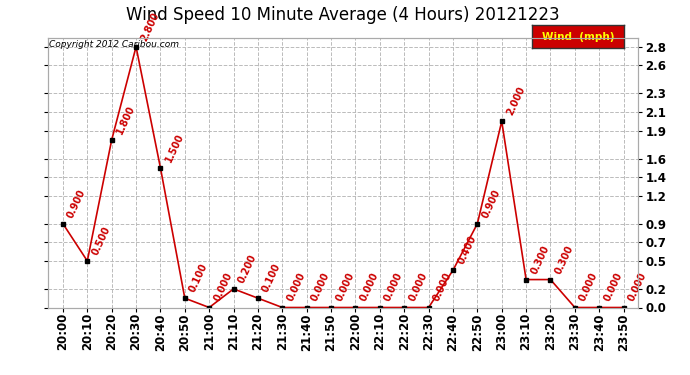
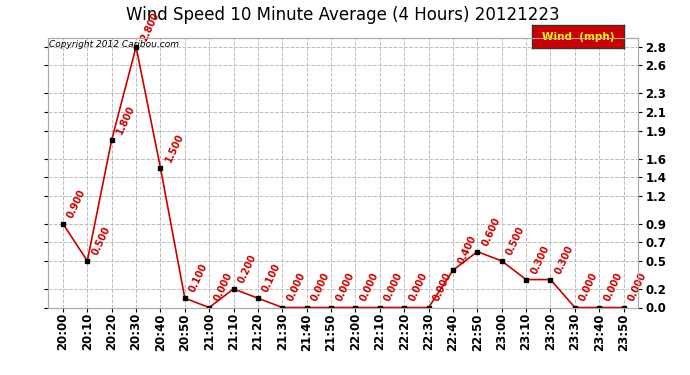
22:50: 0.900 -> 0.600
23:00: 2.000 -> 0.500
